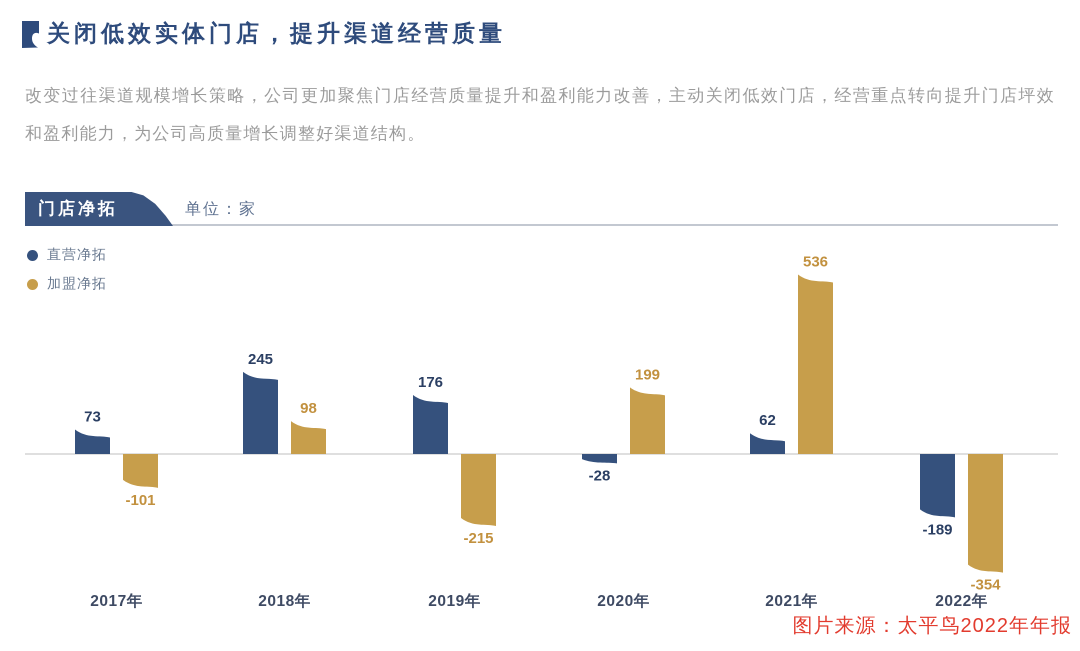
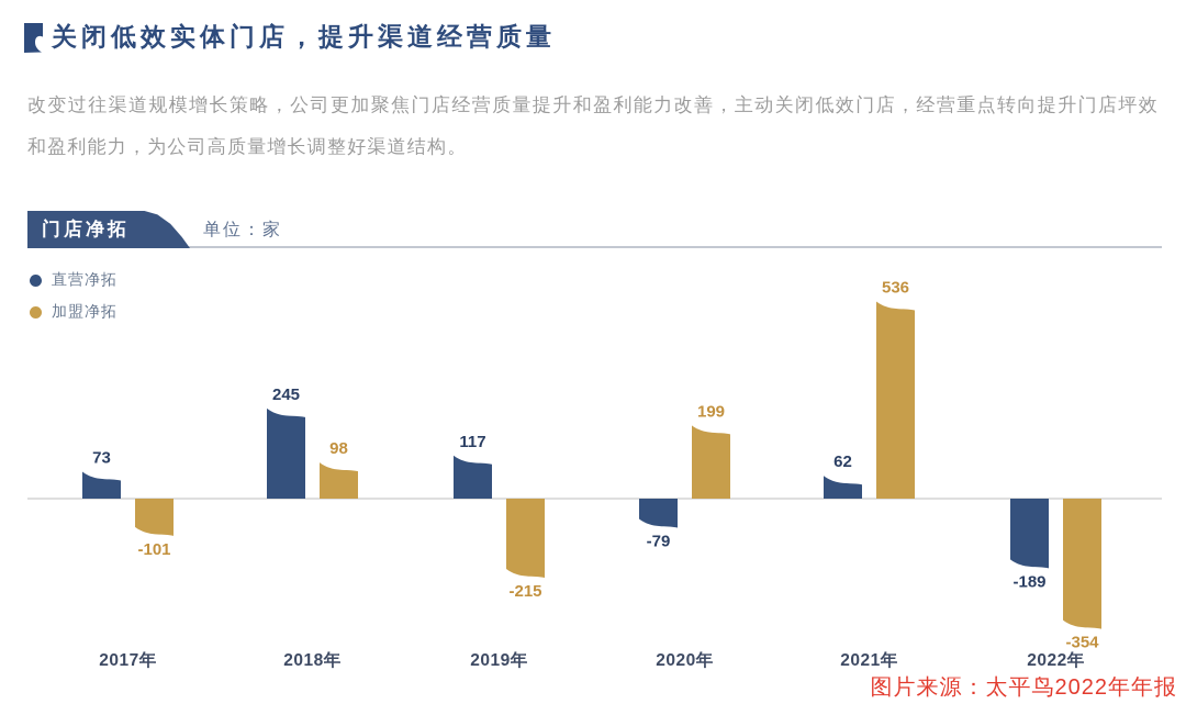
直营净拓/2019年: 176 -> 117
直营净拓/2020年: -28 -> -79
